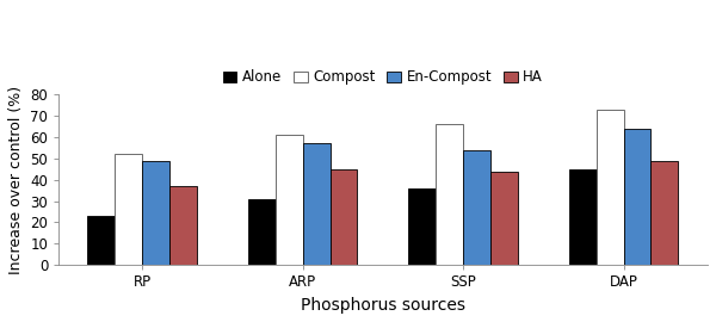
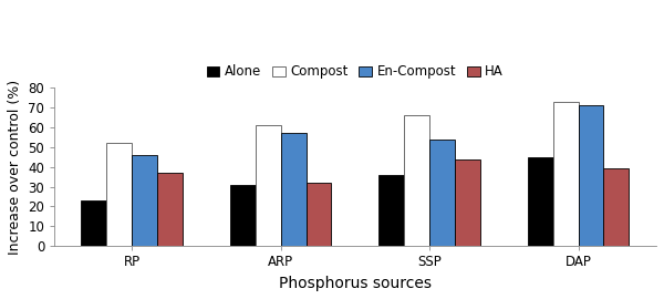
En-Compost/RP: 49 -> 46
HA/ARP: 45 -> 32
En-Compost/DAP: 64 -> 71
HA/DAP: 49 -> 39
